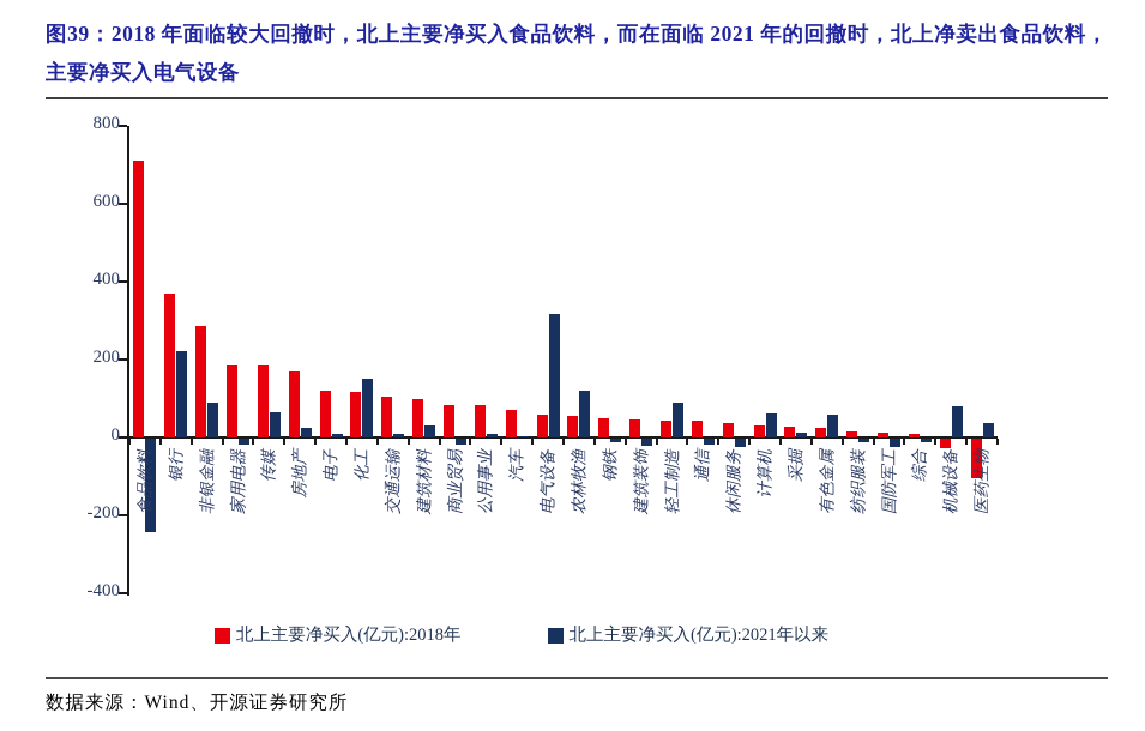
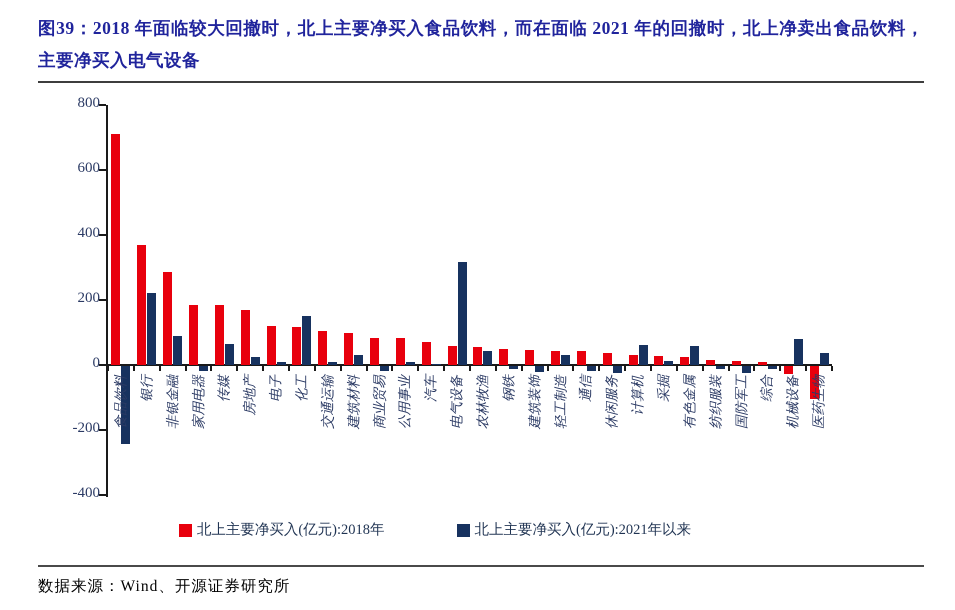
北上主要净买入(亿元):2021年以来/农林牧渔: 120 -> 40
北上主要净买入(亿元):2021年以来/轻工制造: 90 -> 30
